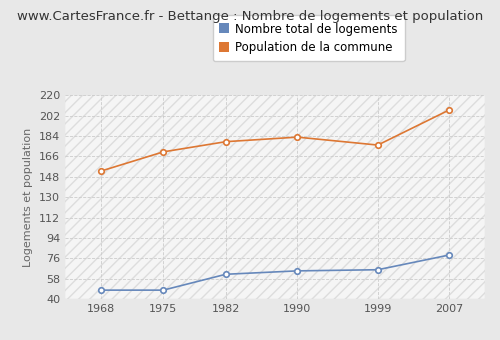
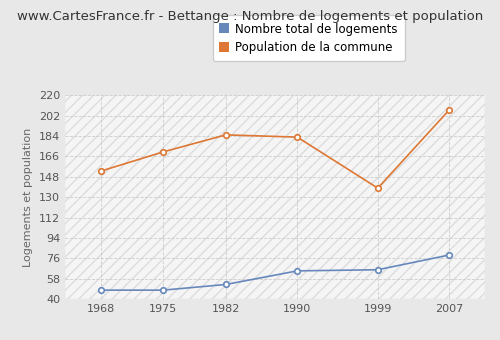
Nombre total de logements/1982: 62 -> 53
Population de la commune/1982: 179 -> 185
Population de la commune/1999: 176 -> 138
